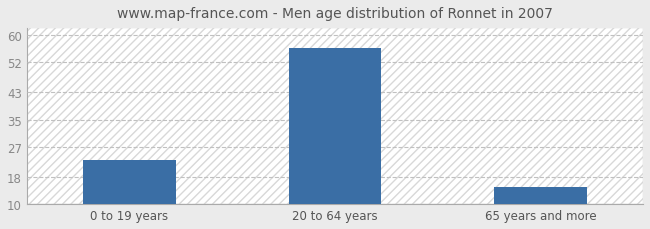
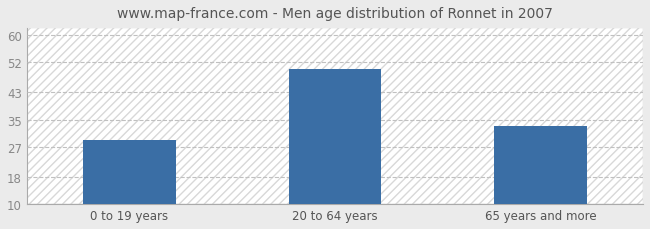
0 to 19 years: 23 -> 29
20 to 64 years: 56 -> 50
65 years and more: 15 -> 33
